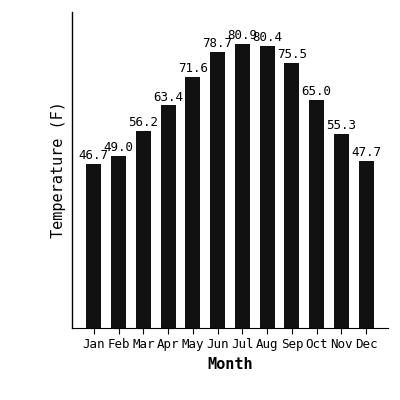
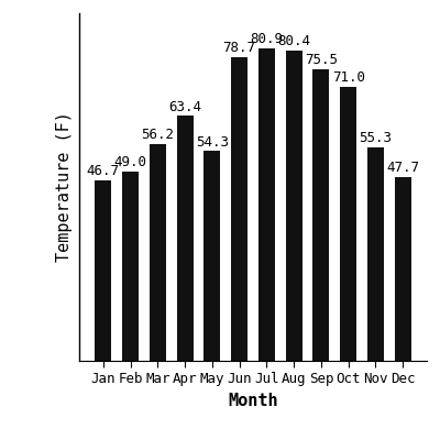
May: 71.6 -> 54.3
Oct: 65.0 -> 71.0
